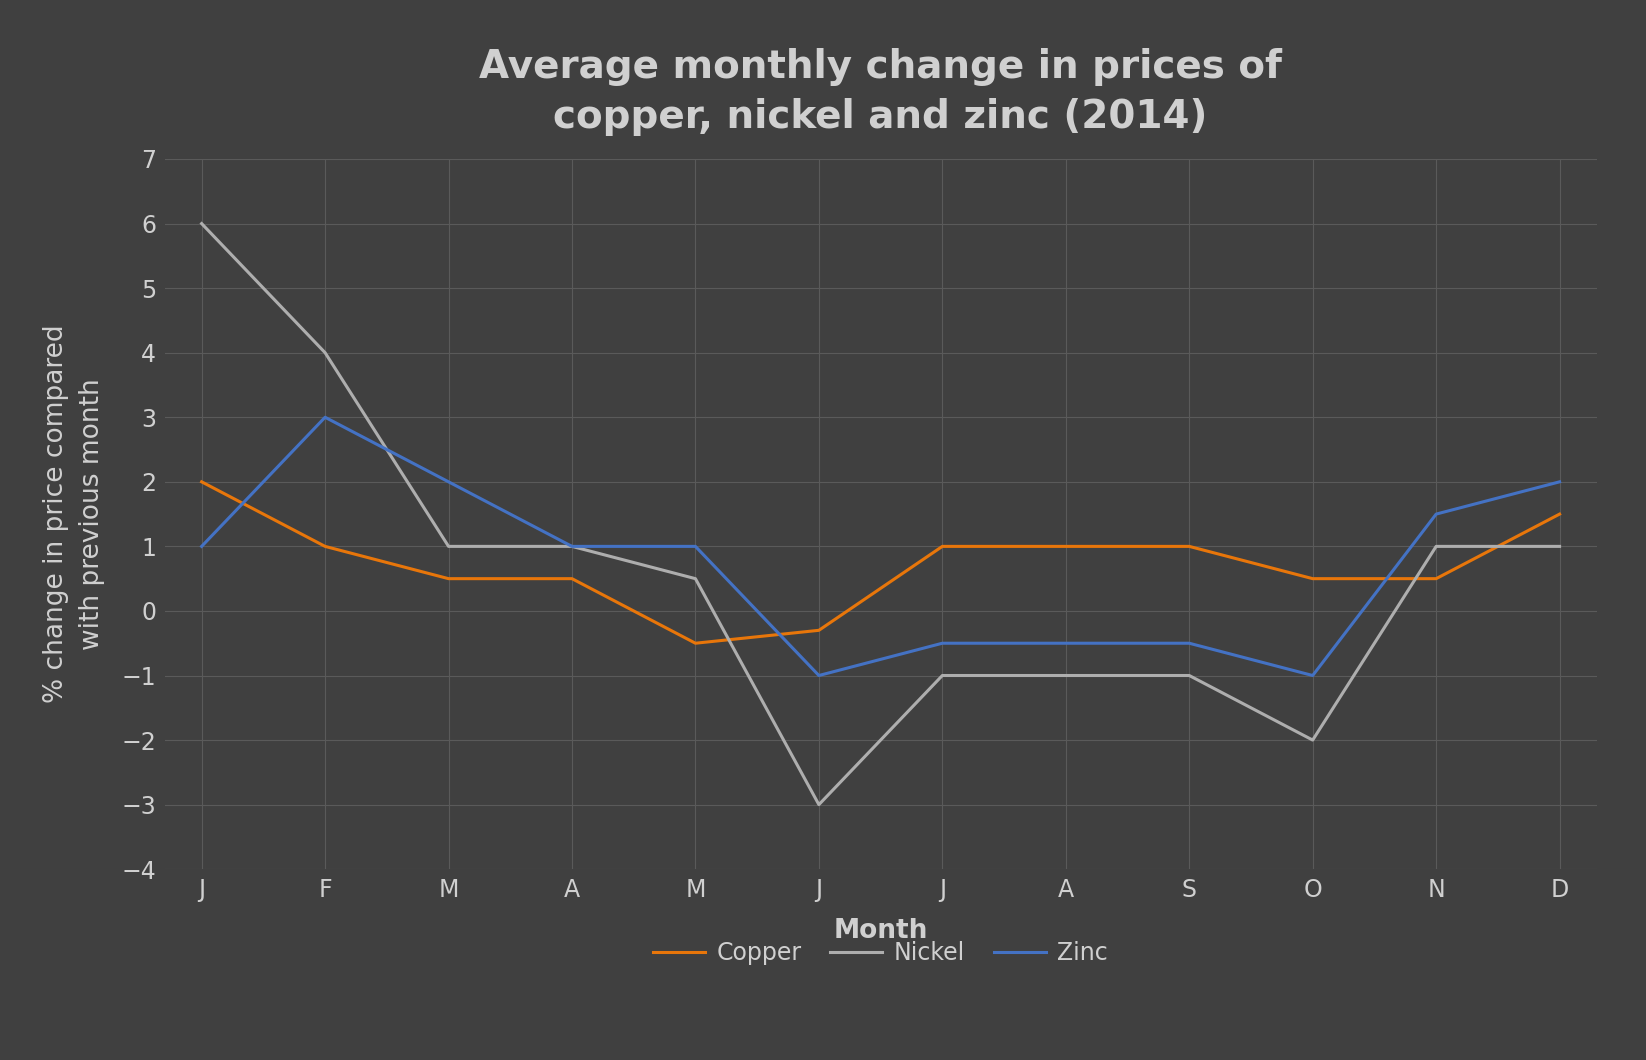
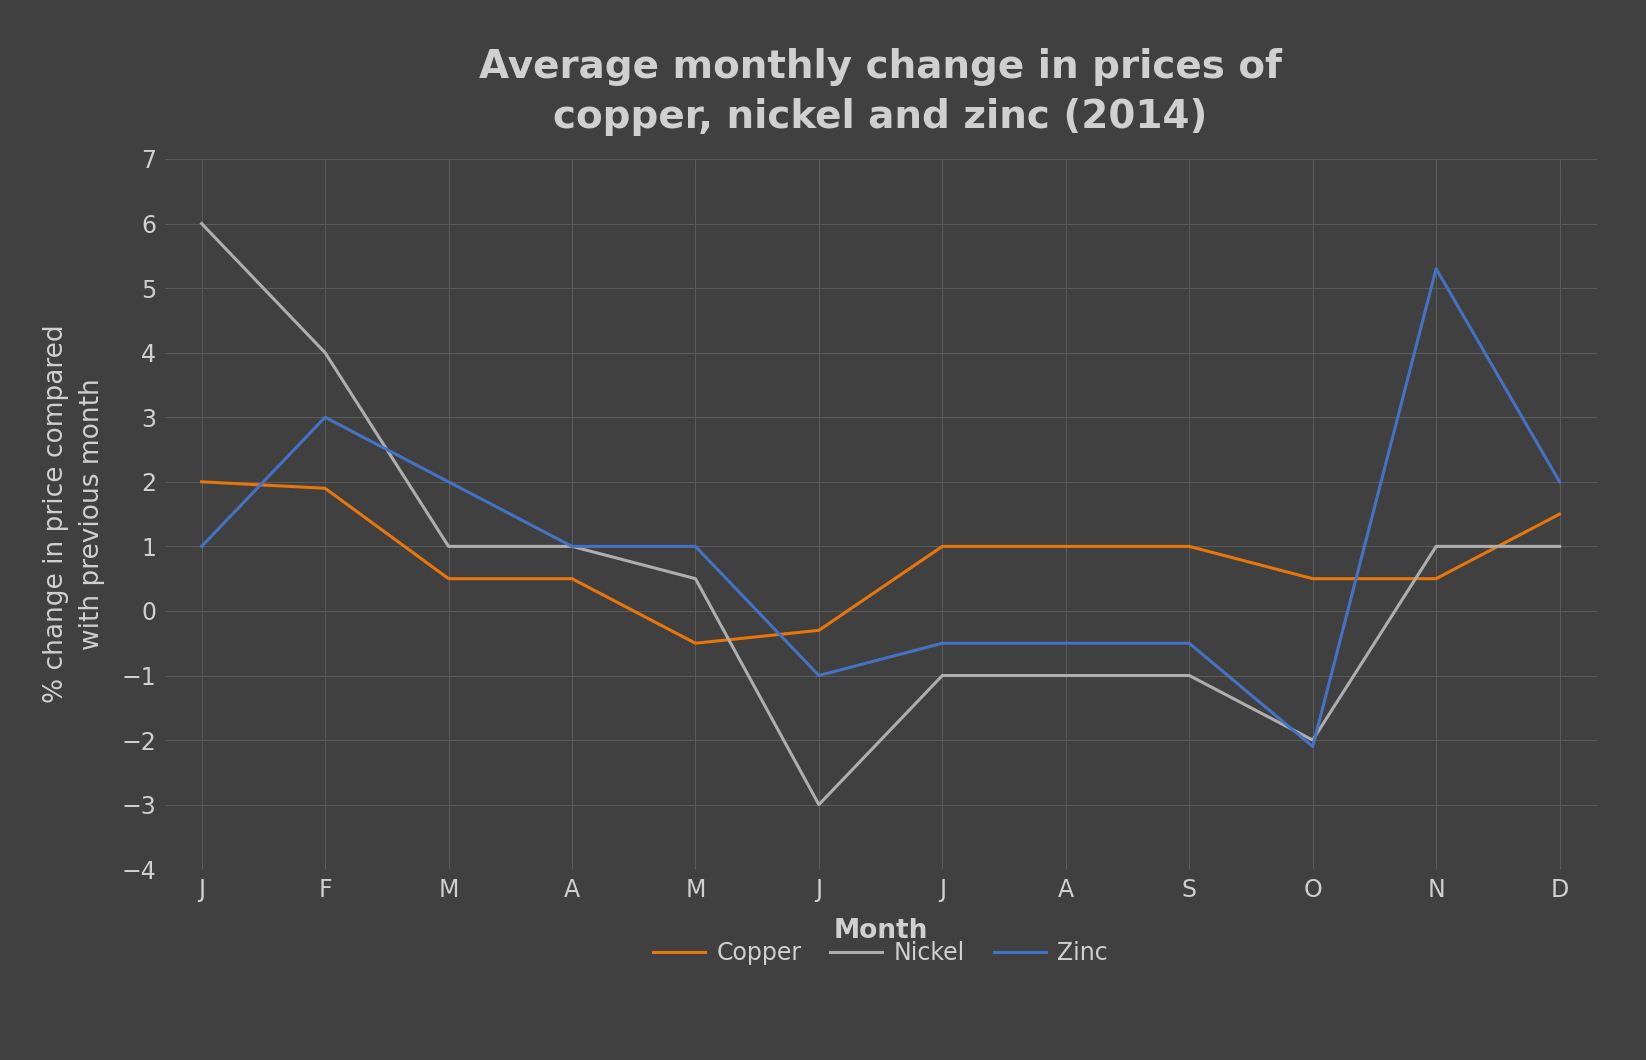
Copper/F: 1.0 -> 1.9
Zinc/O: -1.0 -> -2.1
Zinc/N: 1.5 -> 5.3
